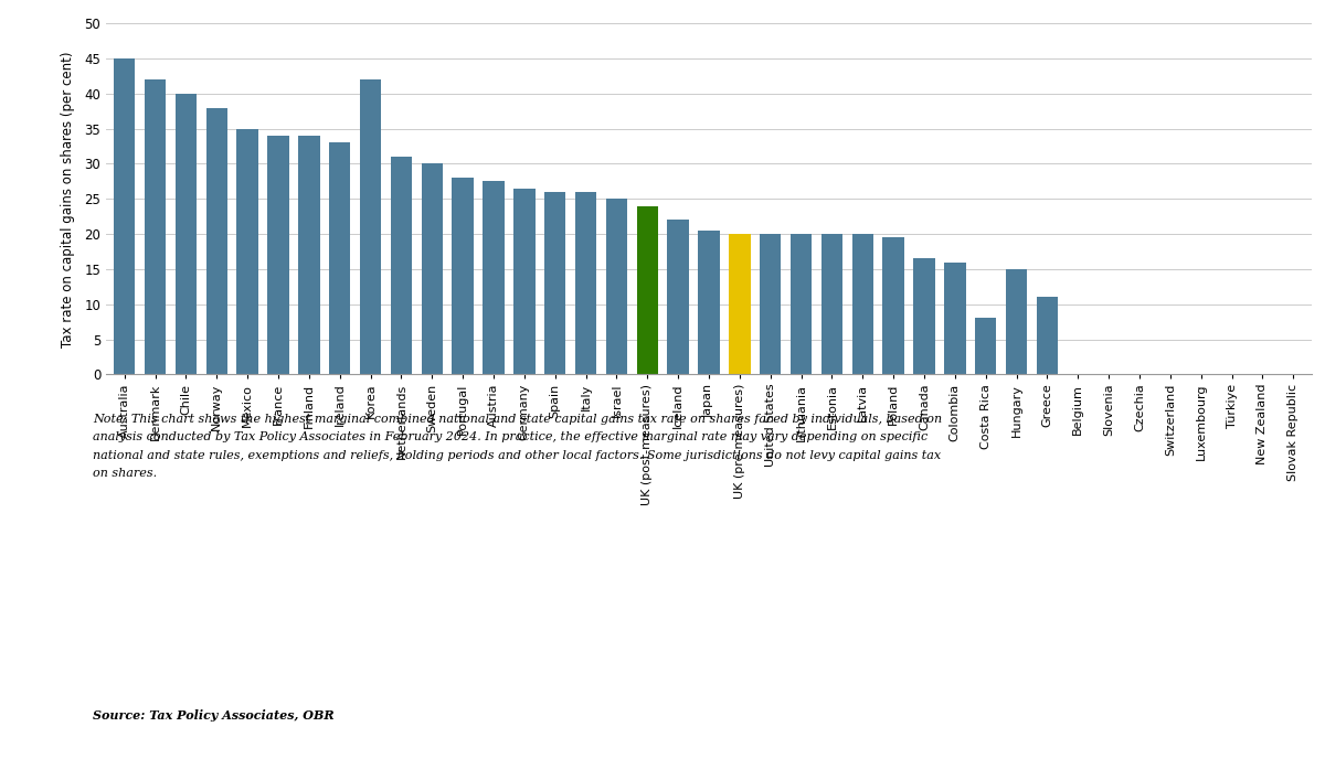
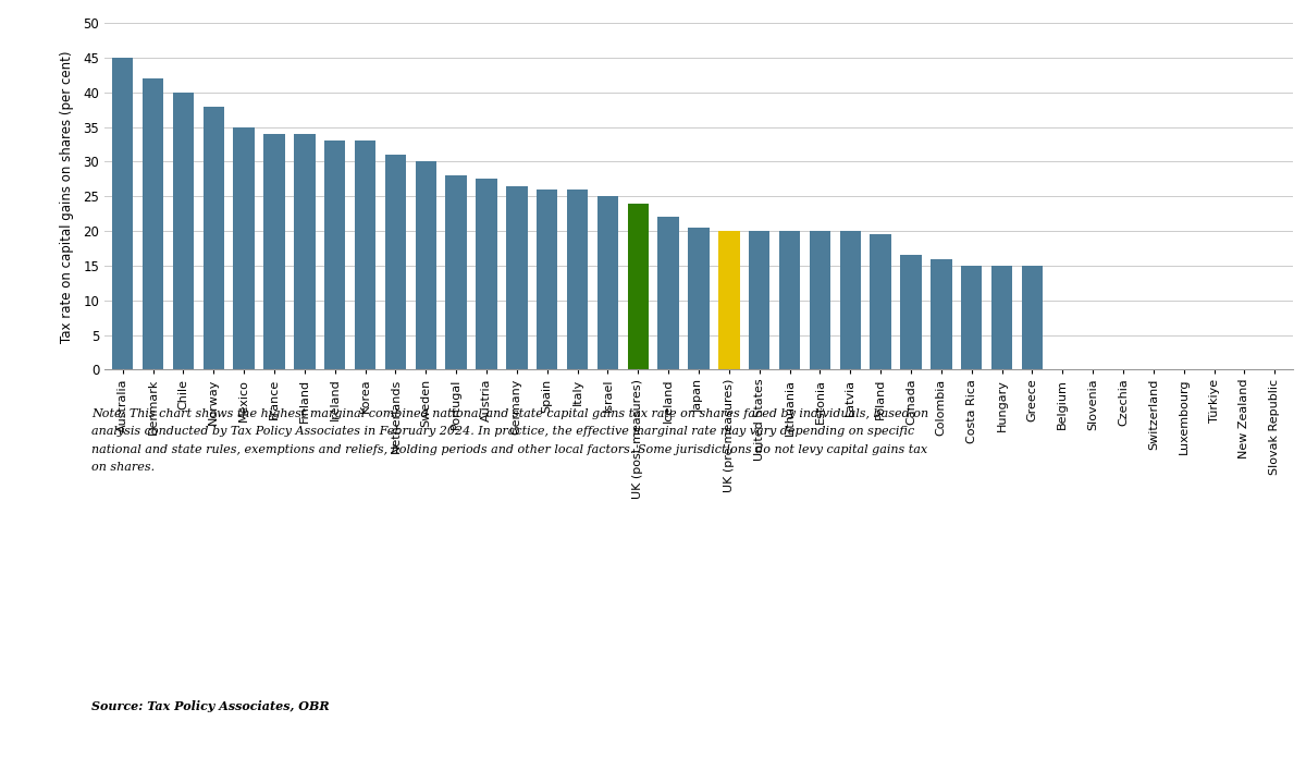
Korea: 42.0 -> 33.0
Costa Rica: 8.0 -> 15.0
Greece: 11.0 -> 15.0
